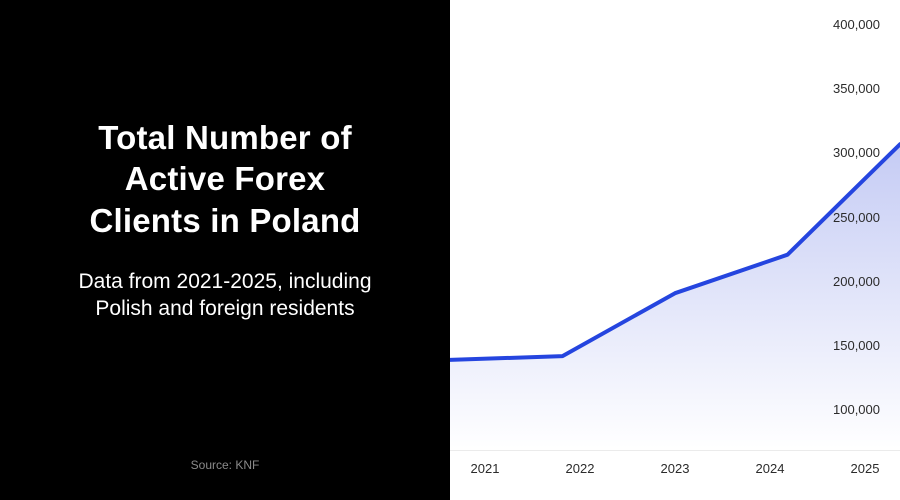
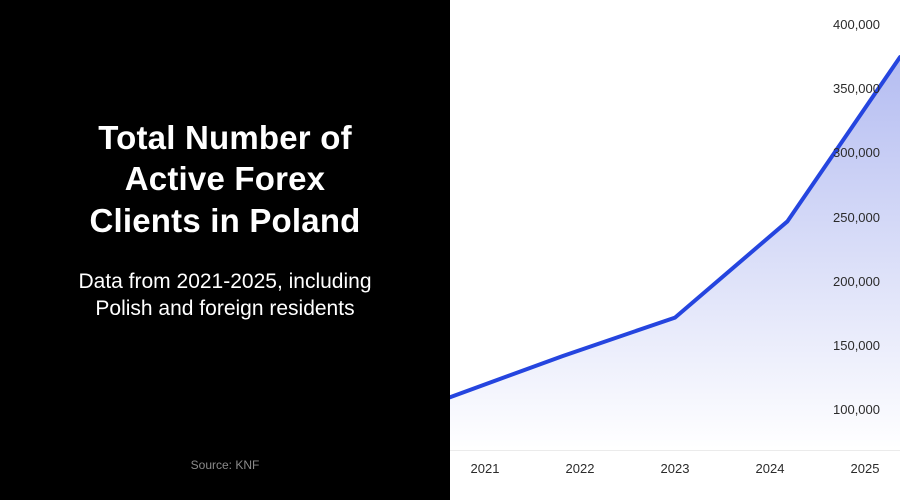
2021: 139000 -> 110000
2023: 191000 -> 172000
2024: 221000 -> 247000
2025: 307000 -> 375000
